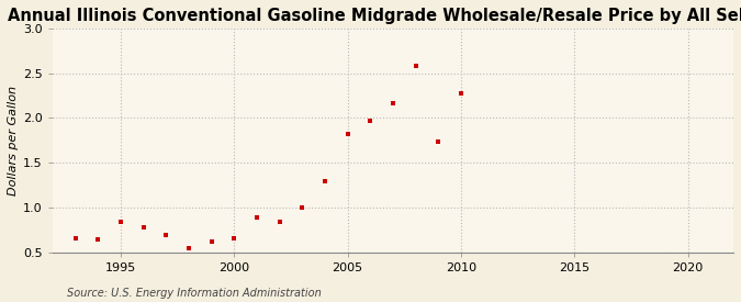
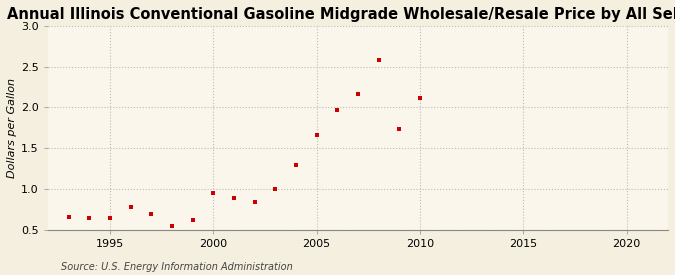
1995: 0.84 -> 0.65
2000: 0.66 -> 0.95
2005: 1.82 -> 1.66
2010: 2.28 -> 2.12
